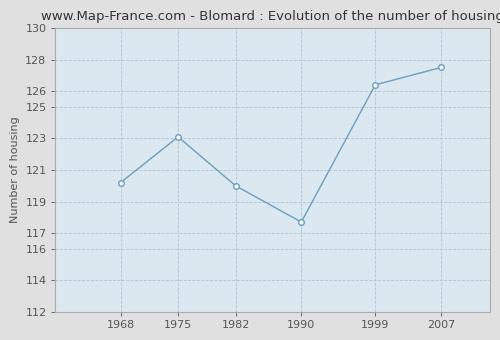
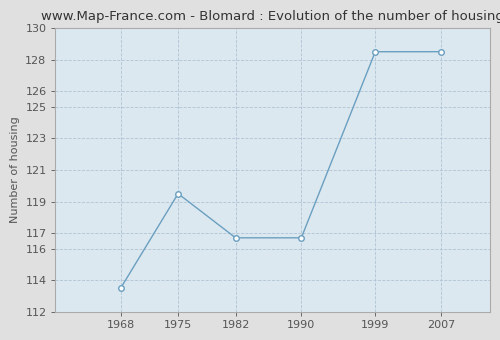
1968: 120.2 -> 113.5
1975: 123.1 -> 119.5
1982: 120.0 -> 116.7
1990: 117.7 -> 116.7
1999: 126.4 -> 128.5
2007: 127.5 -> 128.5
